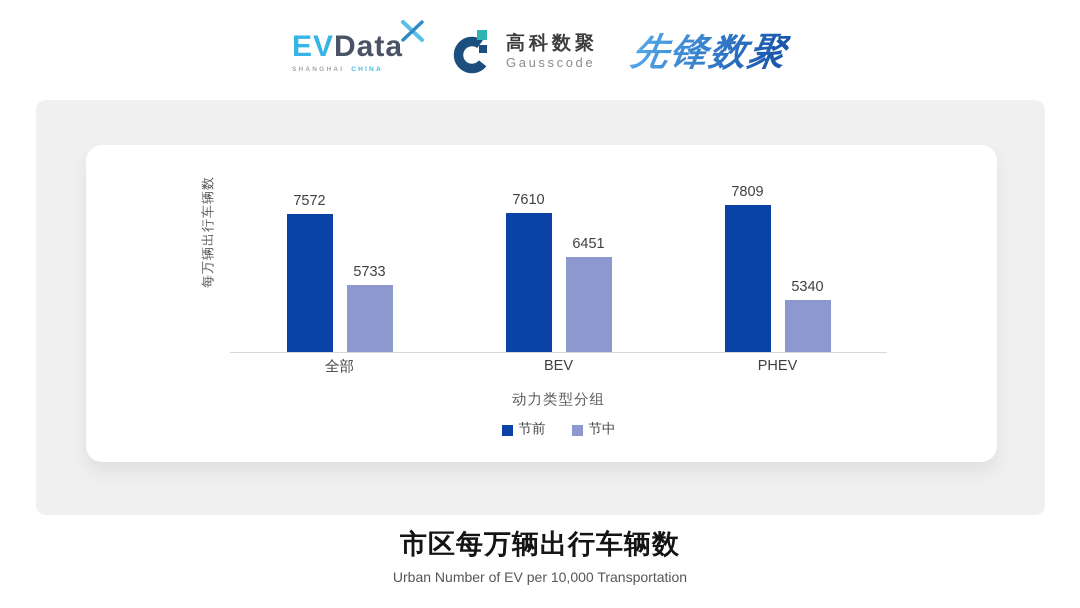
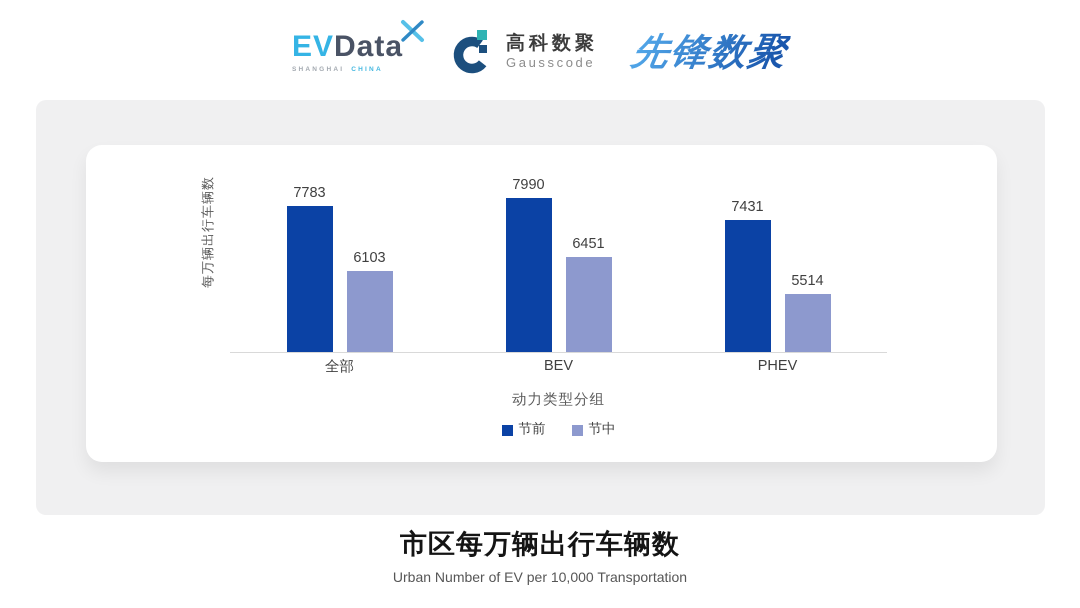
节前/全部: 7572 -> 7783
节中/全部: 5733 -> 6103
节前/BEV: 7610 -> 7990
节前/PHEV: 7809 -> 7431
节中/PHEV: 5340 -> 5514
